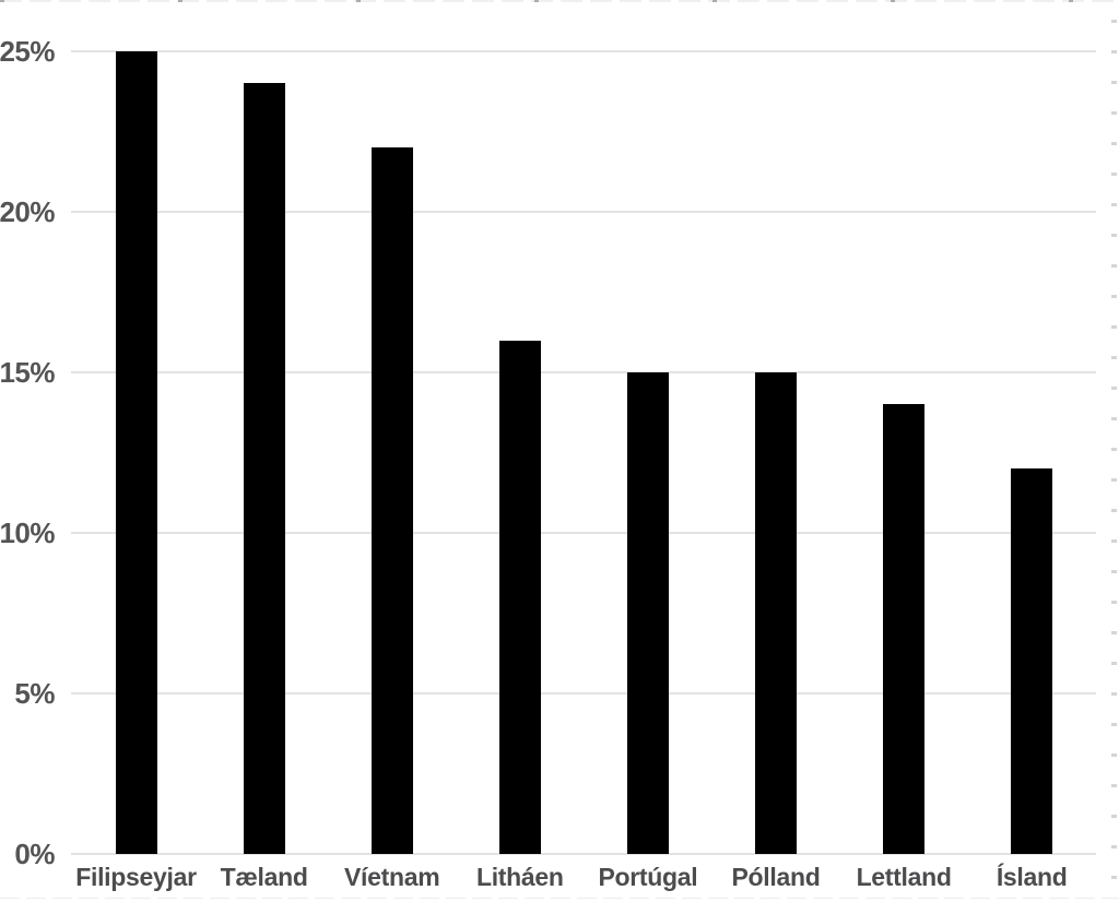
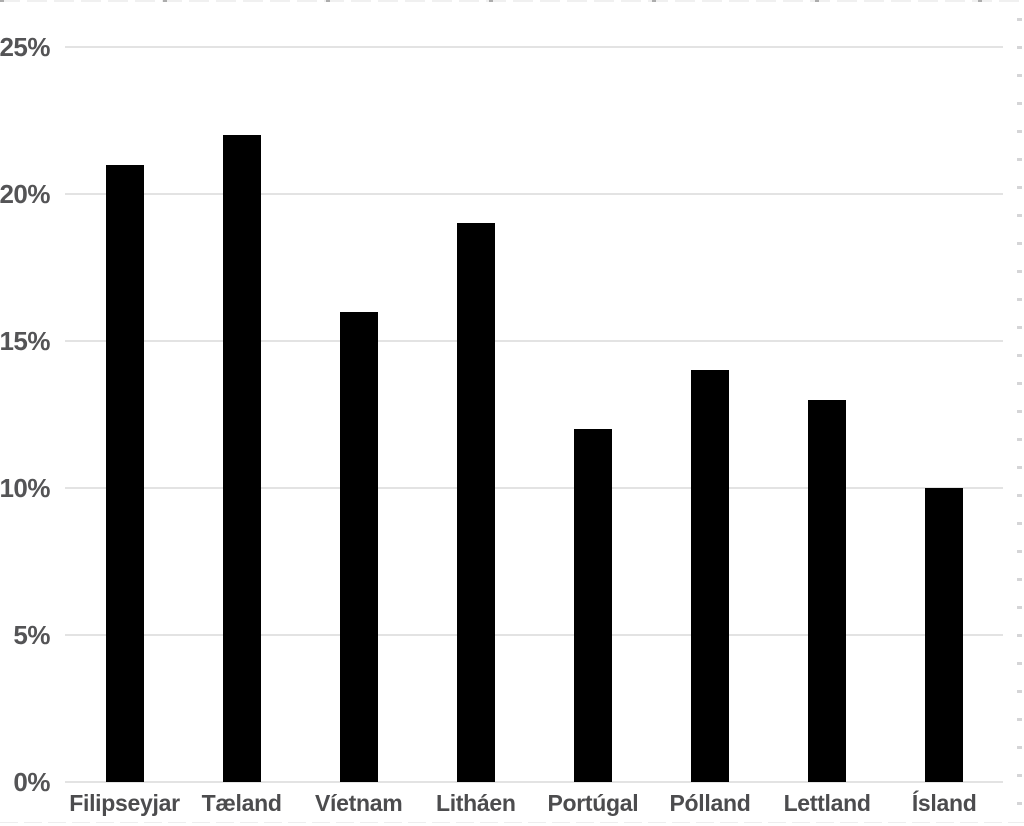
Filipseyjar: 25% -> 21%
Tæland: 24% -> 22%
Víetnam: 22% -> 16%
Litháen: 16% -> 19%
Portúgal: 15% -> 12%
Pólland: 15% -> 14%
Lettland: 14% -> 13%
Ísland: 12% -> 10%
